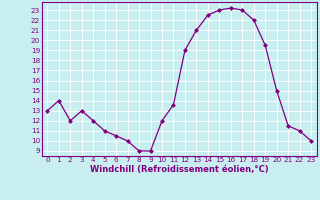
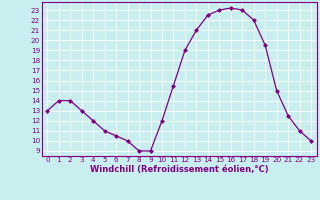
2: 12.0 -> 14.0
11: 13.6 -> 15.5
21: 11.5 -> 12.5
